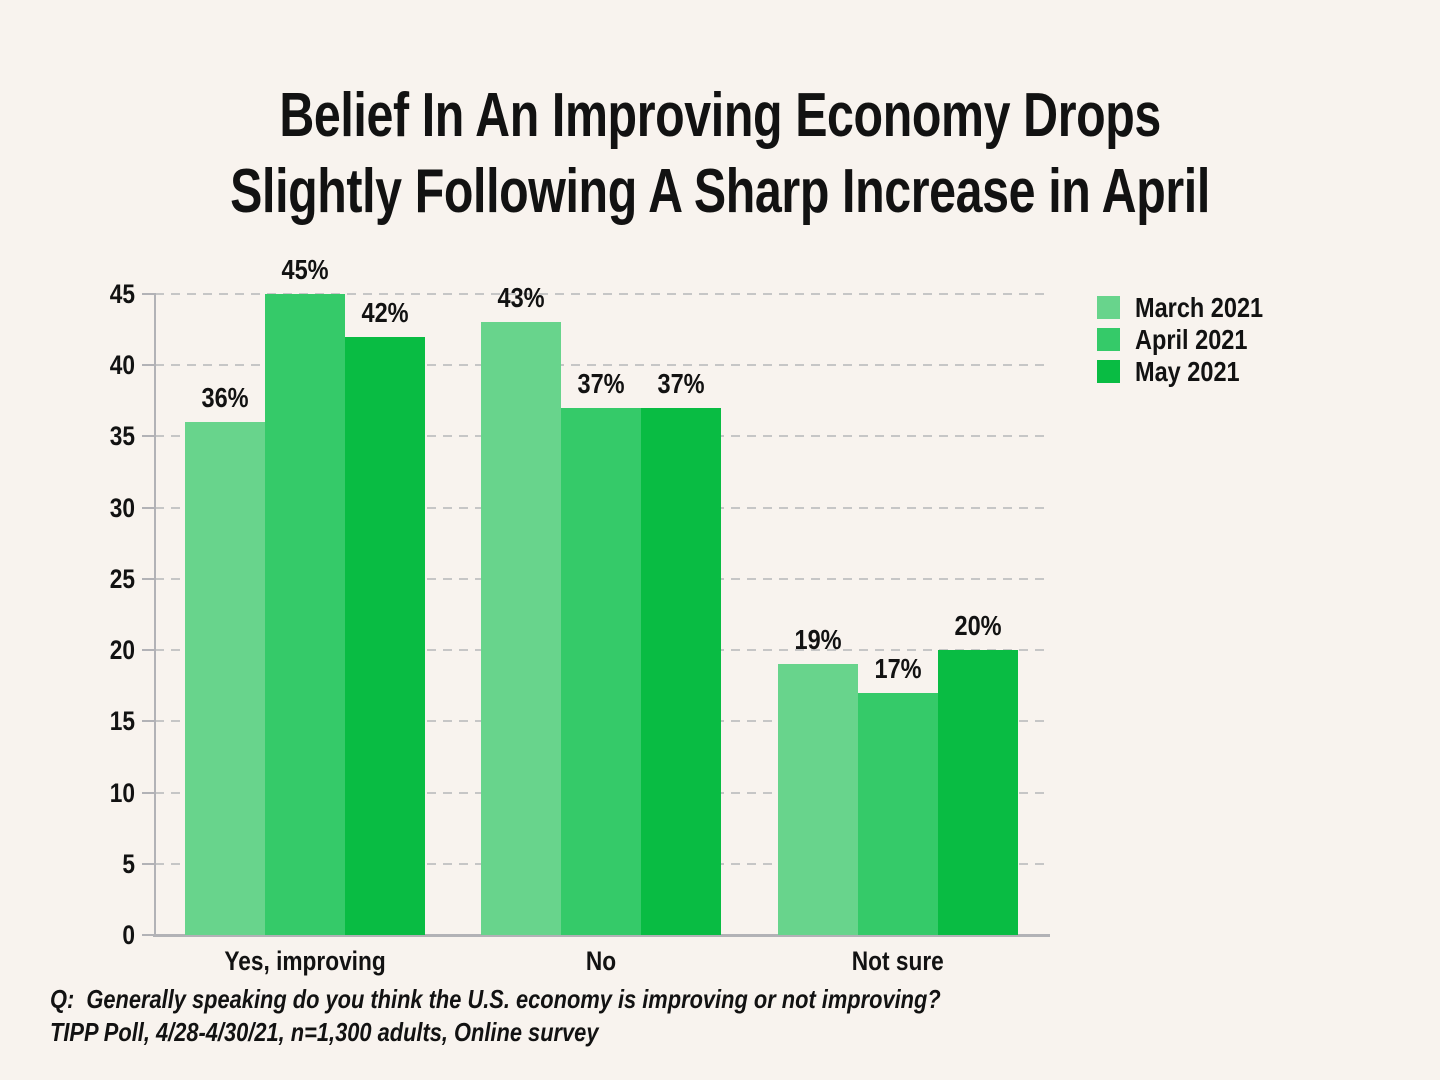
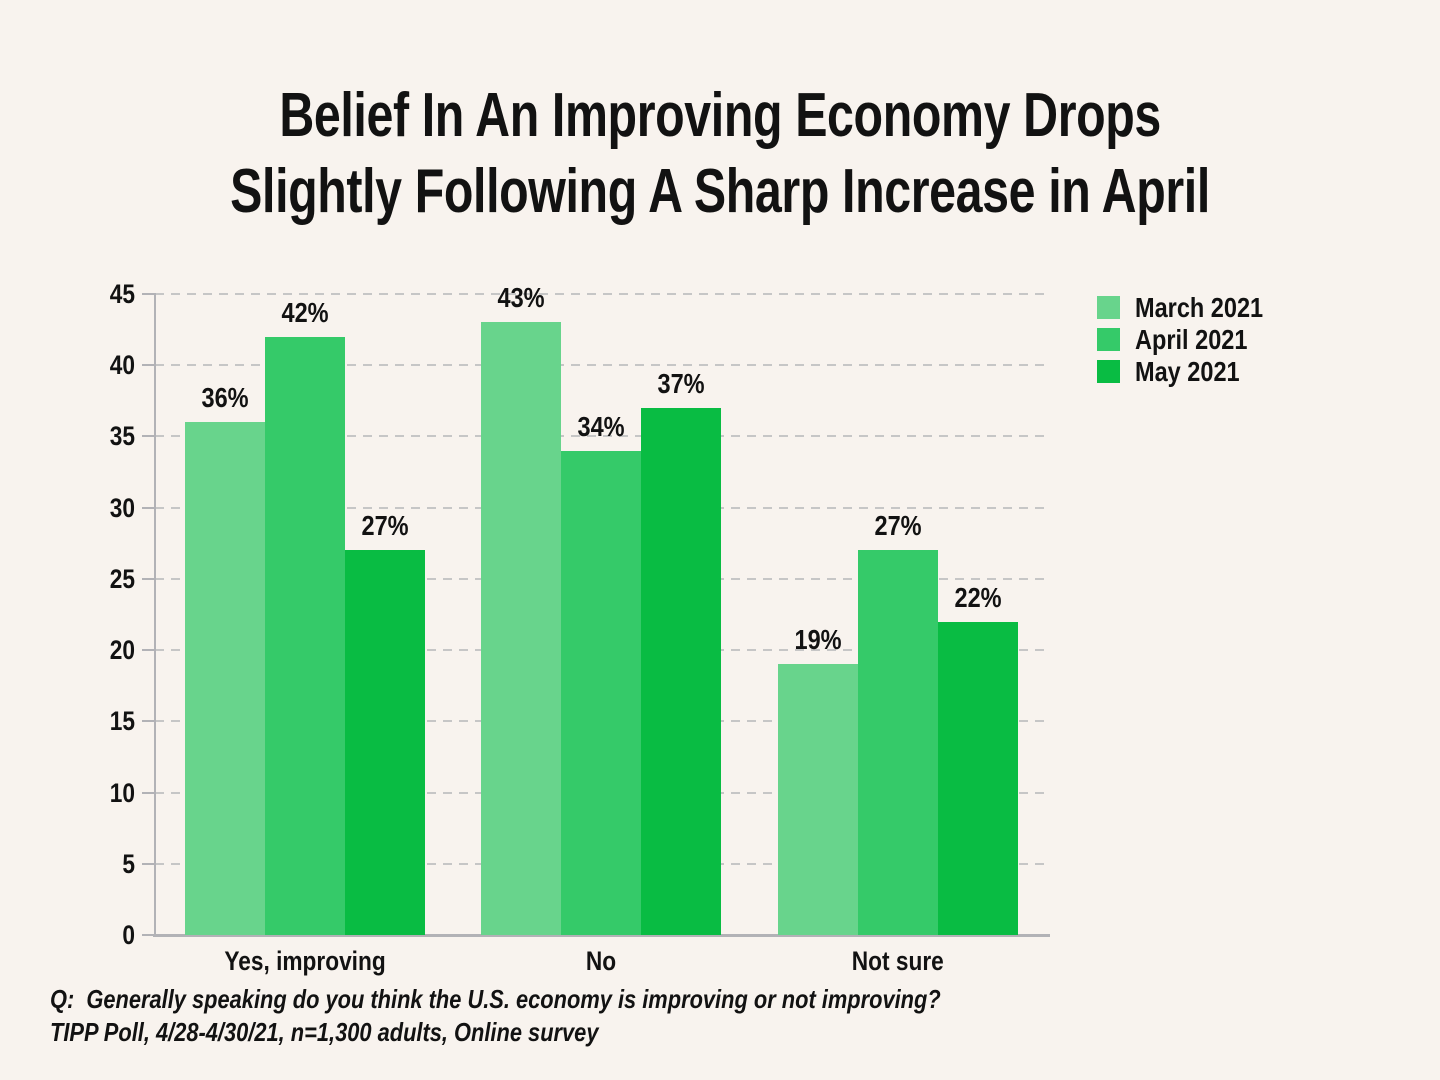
April 2021/Yes, improving: 45% -> 42%
May 2021/Yes, improving: 42% -> 27%
April 2021/No: 37% -> 34%
April 2021/Not sure: 17% -> 27%
May 2021/Not sure: 20% -> 22%
